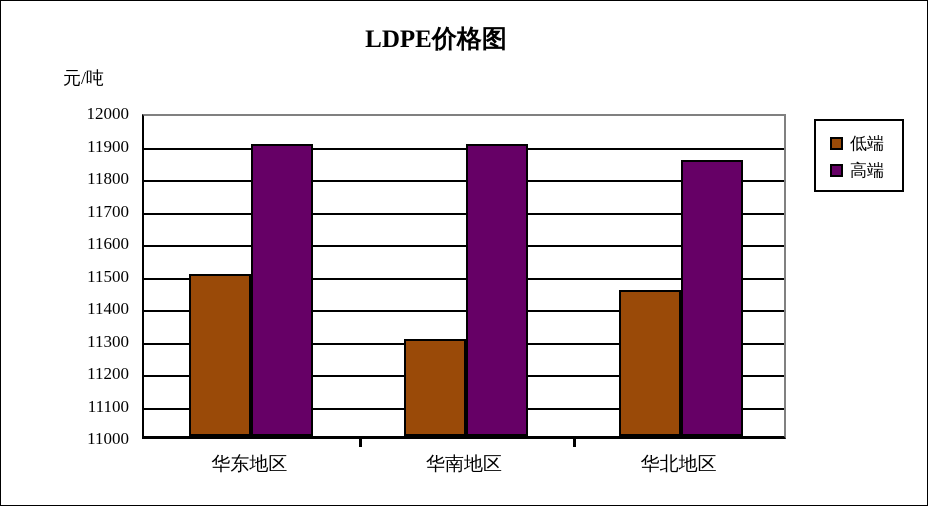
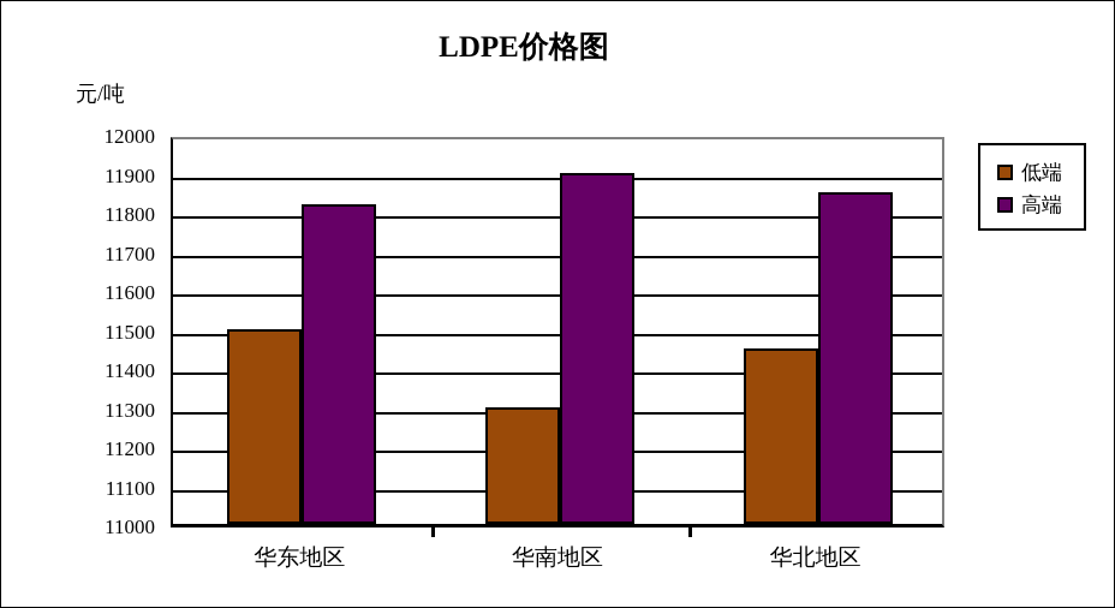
高端/华东地区: 11900 -> 11820
